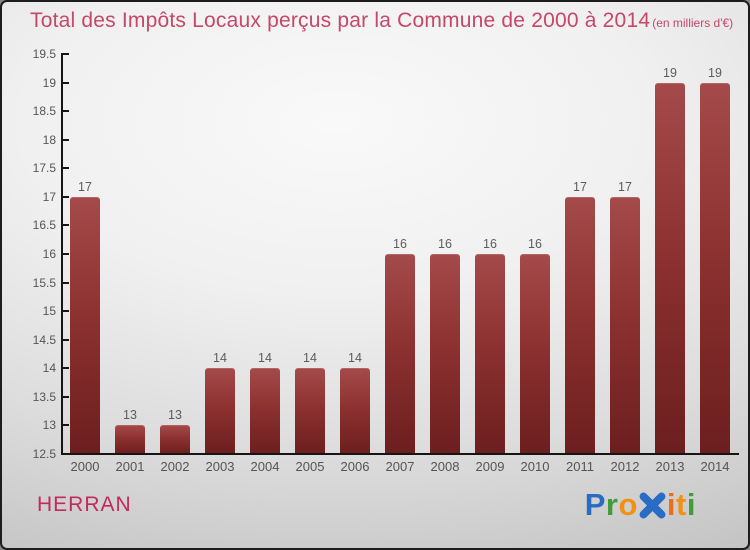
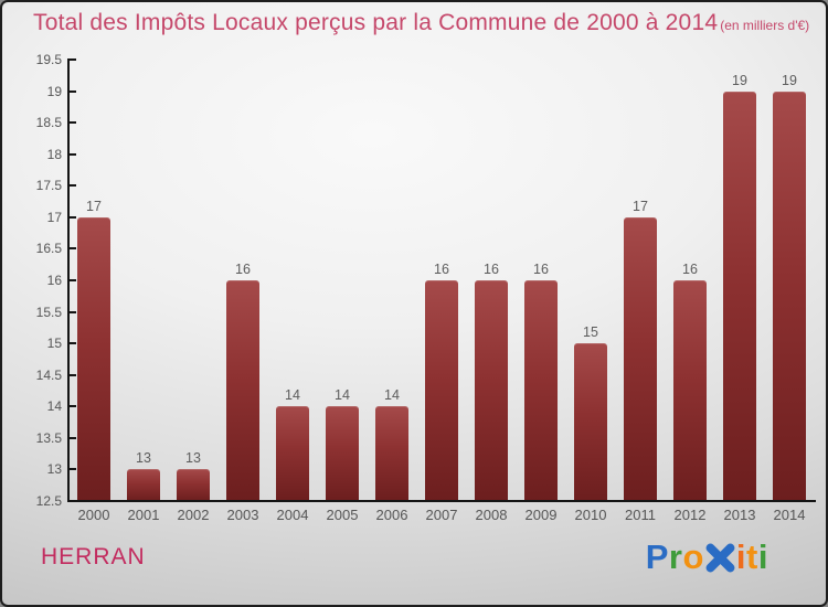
2003: 14 -> 16
2010: 16 -> 15
2012: 17 -> 16
